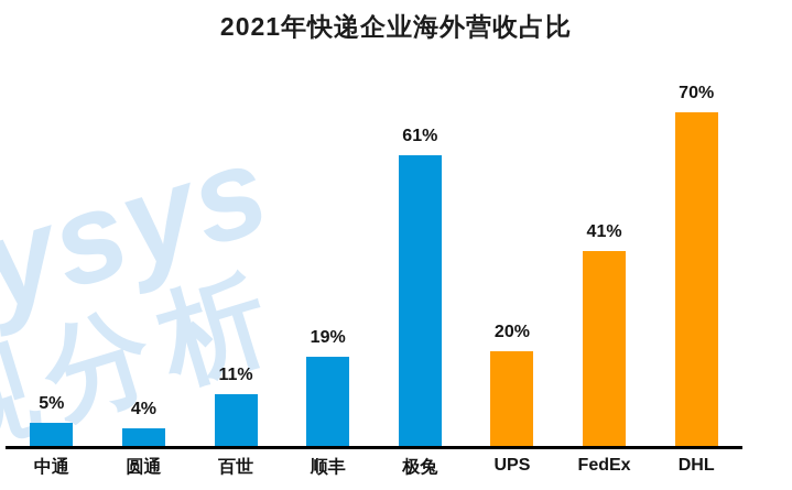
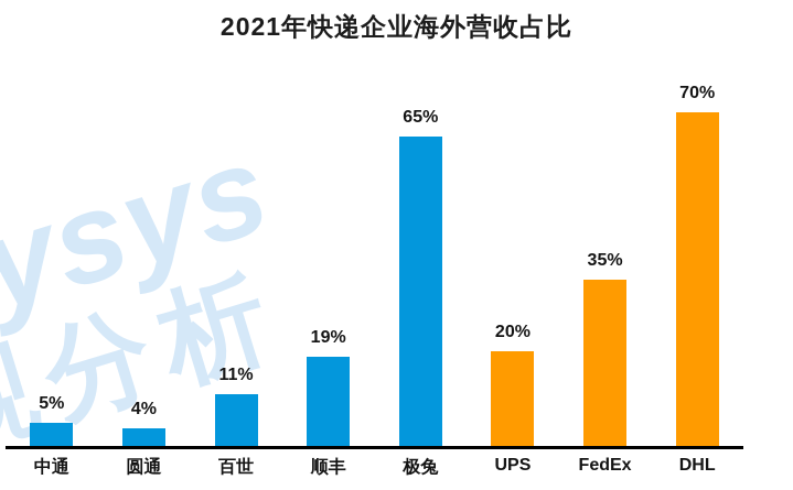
极兔: 61% -> 65%
FedEx: 41% -> 35%
